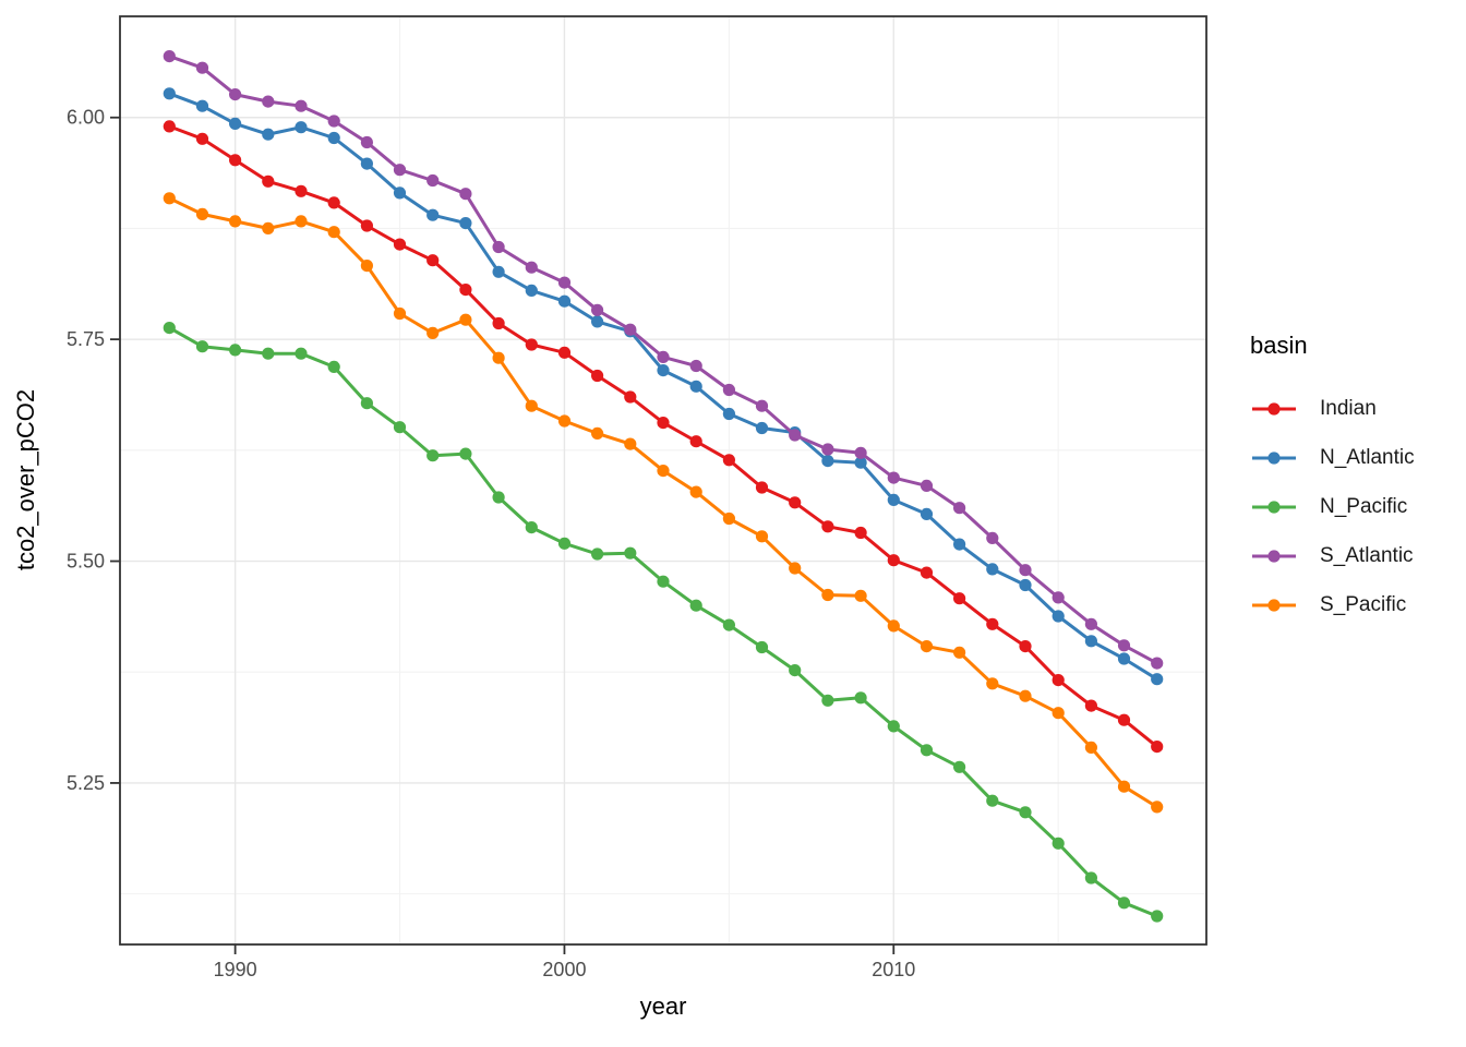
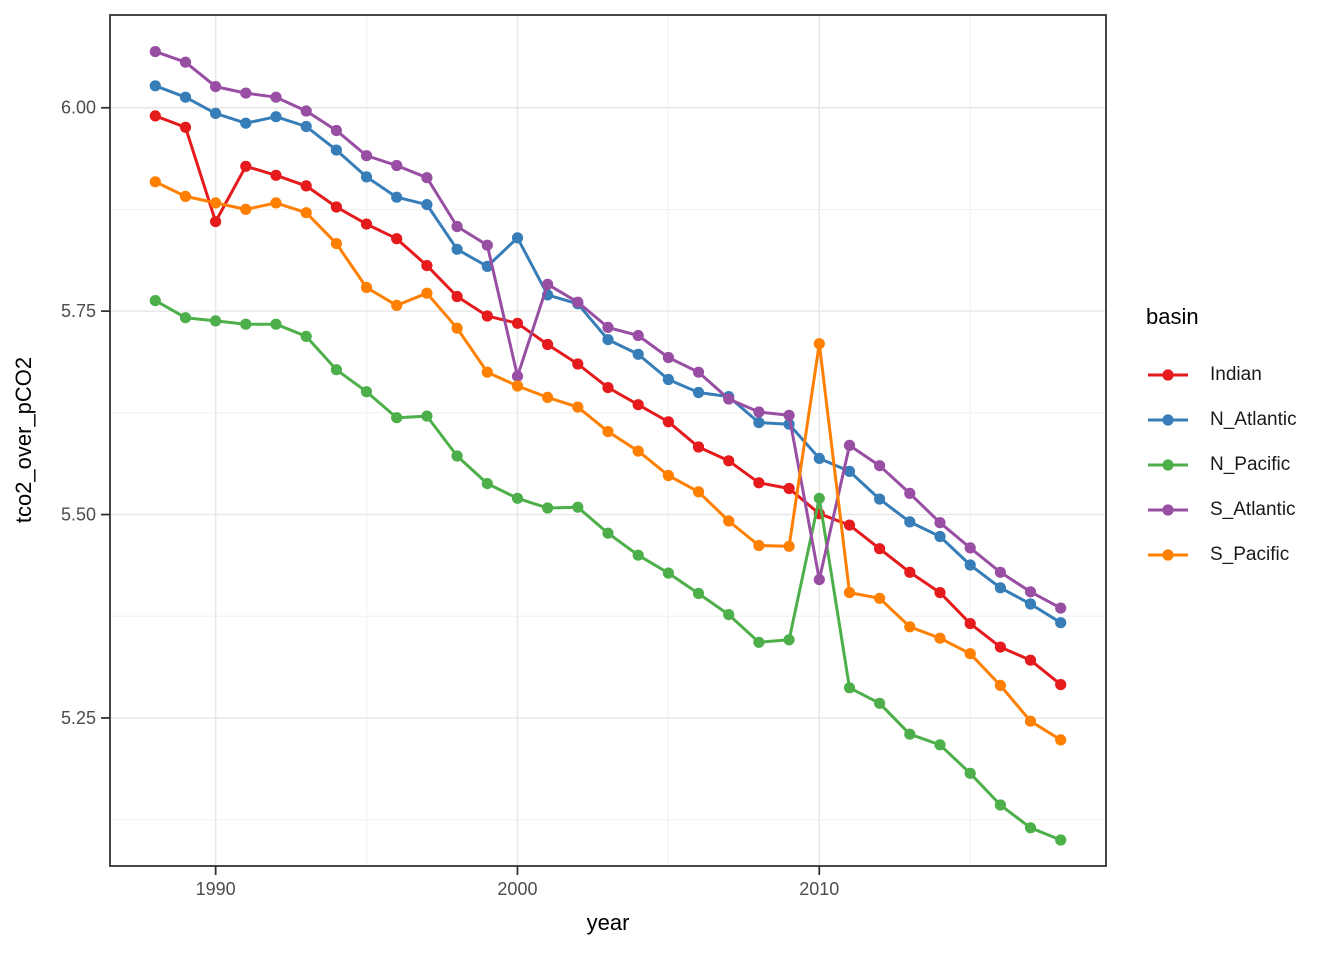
Indian/1990: 5.95 -> 5.86
N_Atlantic/2000: 5.79 -> 5.84
S_Atlantic/2000: 5.81 -> 5.67
N_Pacific/2010: 5.31 -> 5.52
S_Atlantic/2010: 5.59 -> 5.42
S_Pacific/2010: 5.43 -> 5.71
